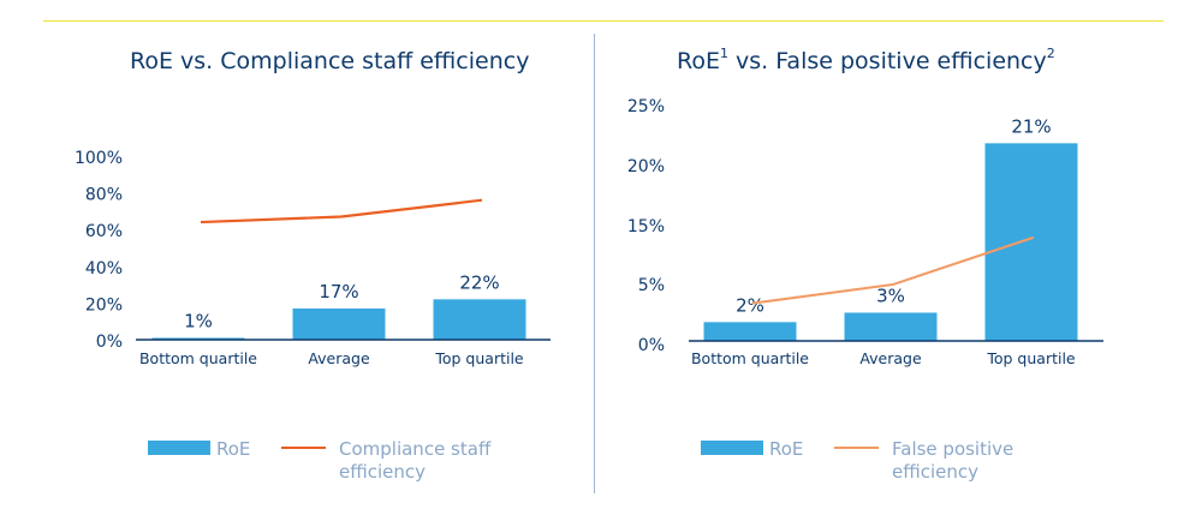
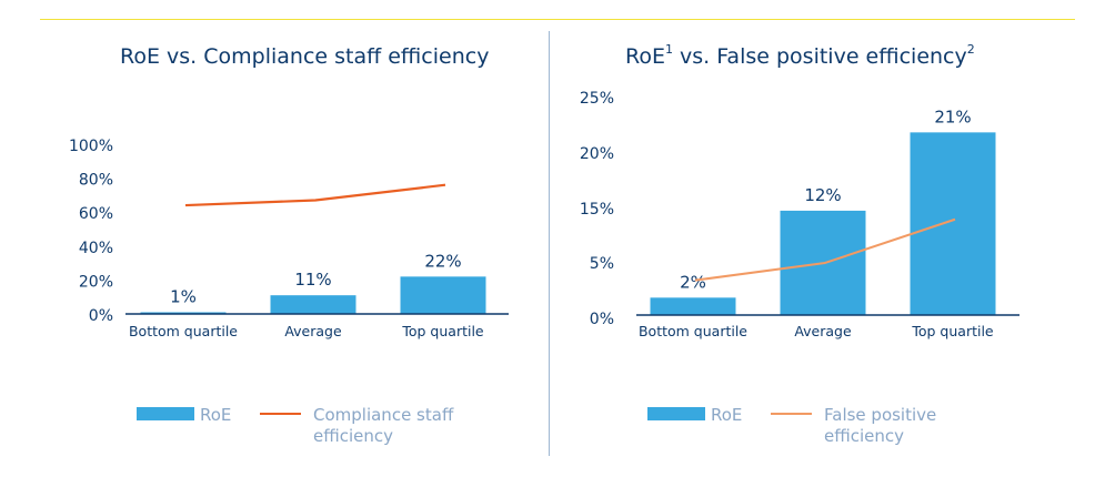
RoE vs. Compliance staff efficiency/RoE/Average: 17% -> 11%
RoE/RoE/Average: 3% -> 12%
